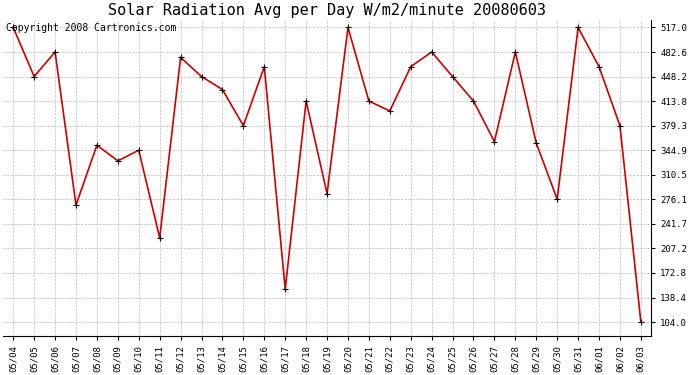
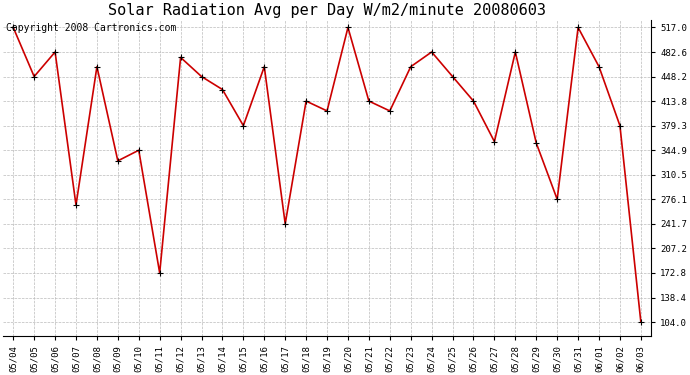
05/08: 352 -> 462
05/11: 222 -> 173
05/17: 150 -> 242
05/19: 284 -> 400
